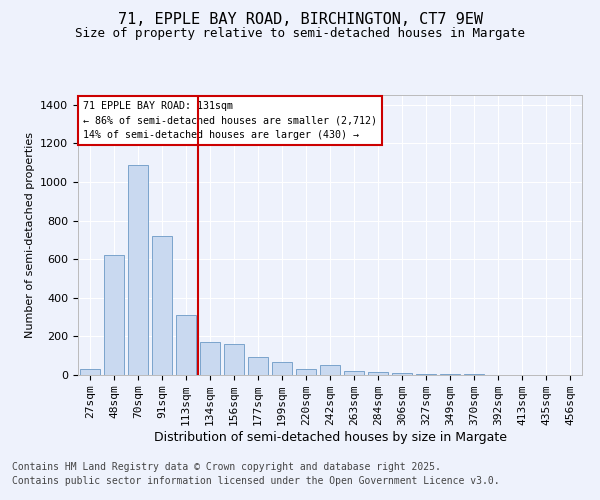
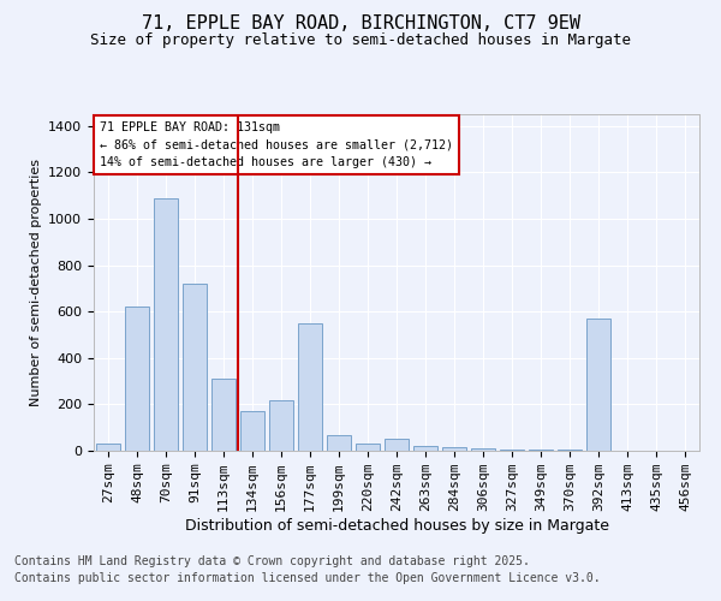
156sqm: 160 -> 220
177sqm: 100 -> 550
392sqm: 0 -> 570
